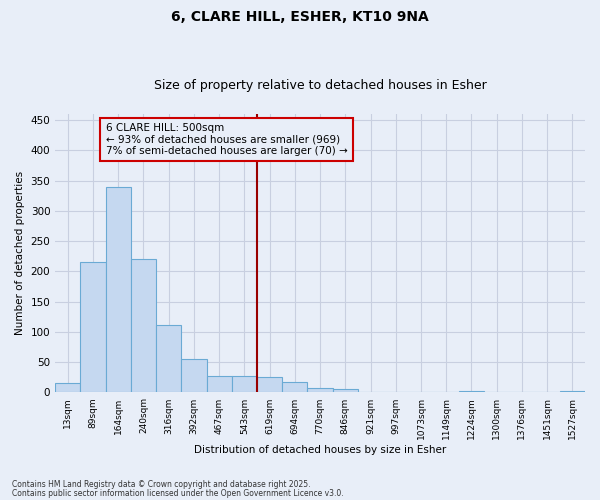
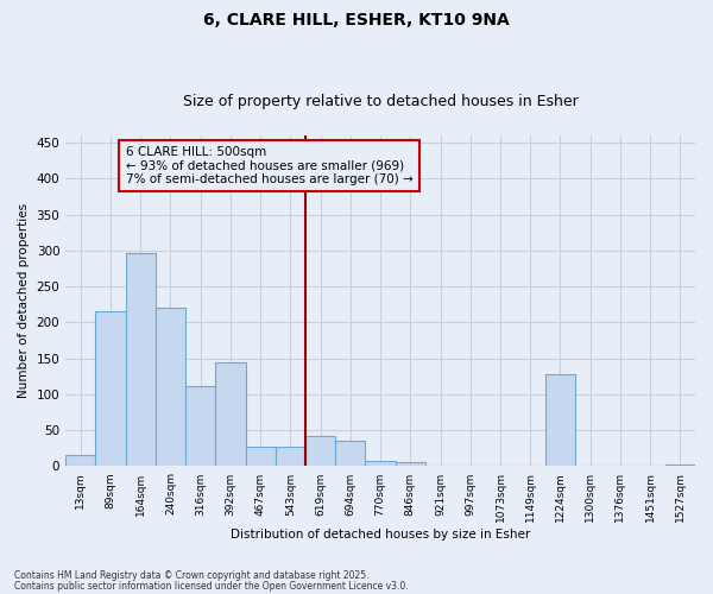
164sqm: 340 -> 296
392sqm: 55 -> 144
619sqm: 25 -> 42
694sqm: 18 -> 36
1224sqm: 2 -> 128
